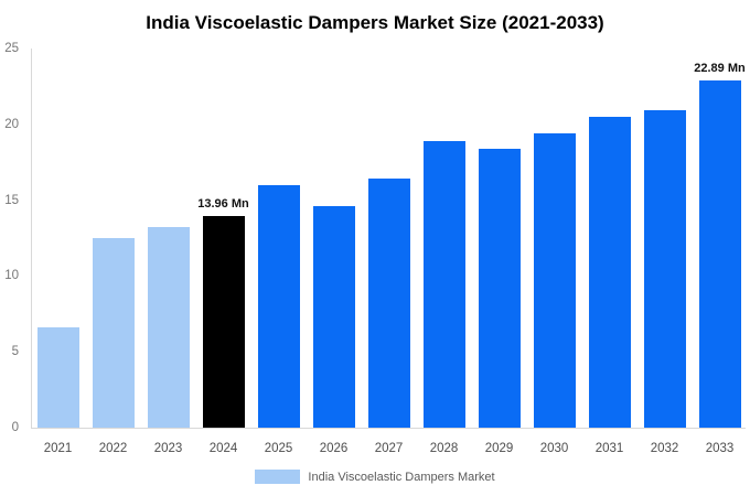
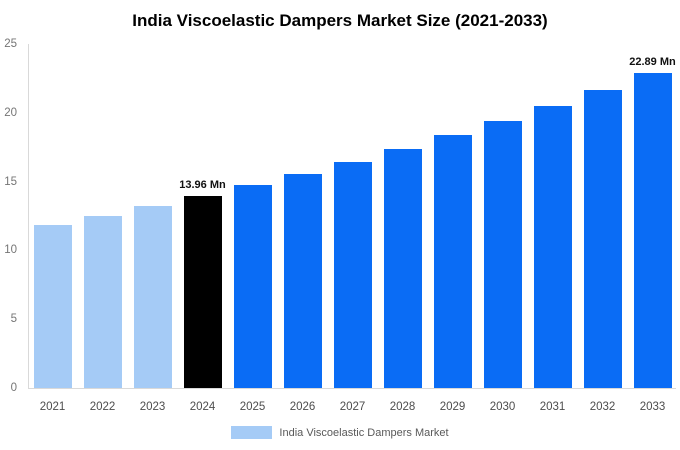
2021: 6.6 -> 11.8
2025: 16.0 -> 14.8
2026: 14.6 -> 15.6
2028: 18.9 -> 17.4
2032: 20.9 -> 21.7
